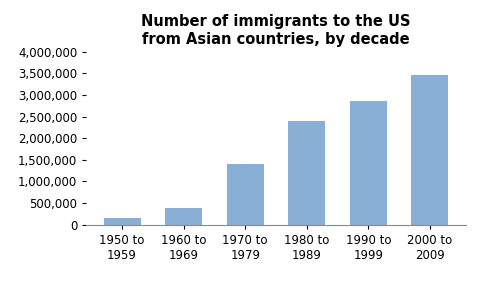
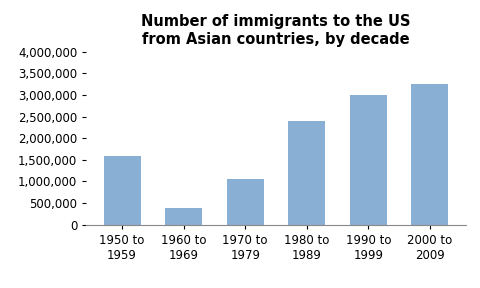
1950 to 1959: 150,000 -> 1,600,000
1970 to 1979: 1,410,000 -> 1,050,000
1990 to 1999: 2,860,000 -> 3,000,000
2000 to 2009: 3,470,000 -> 3,250,000
